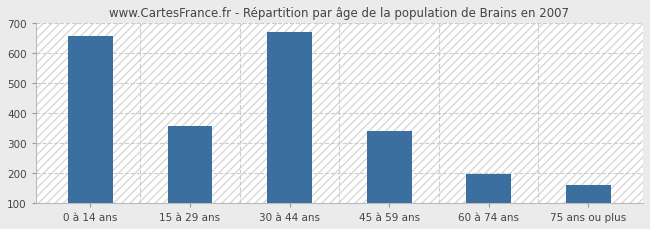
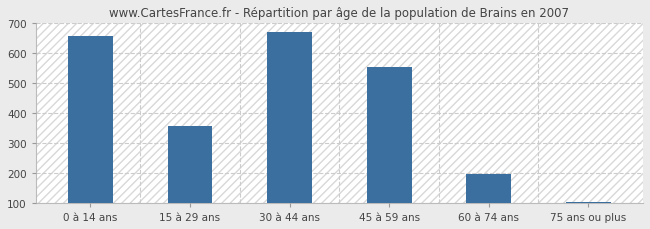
45 à 59 ans: 340 -> 552
75 ans ou plus: 160 -> 103
